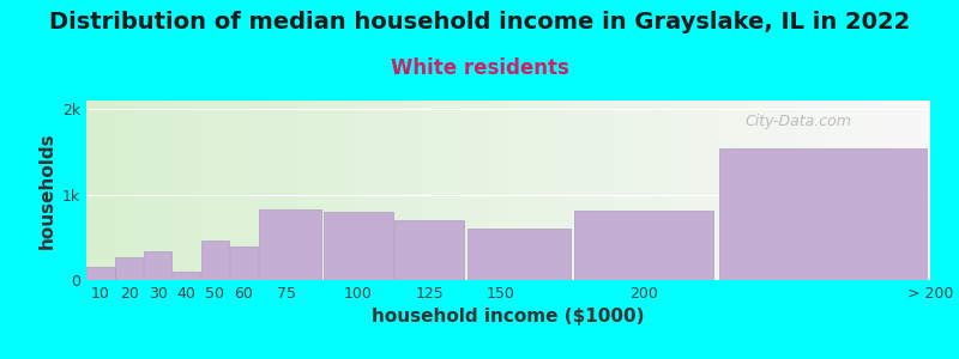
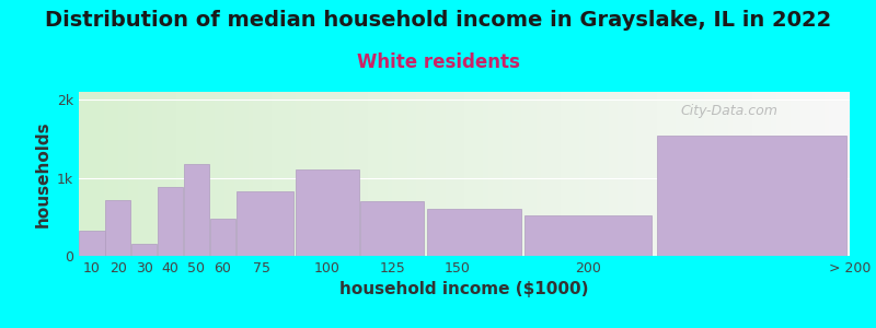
10: 0.16k -> 0.32k
20: 0.27k -> 0.72k
30: 0.34k -> 0.16k
40: 0.10k -> 0.88k
50: 0.46k -> 1.18k
60: 0.39k -> 0.48k
100: 0.80k -> 1.10k
200: 0.81k -> 0.52k
